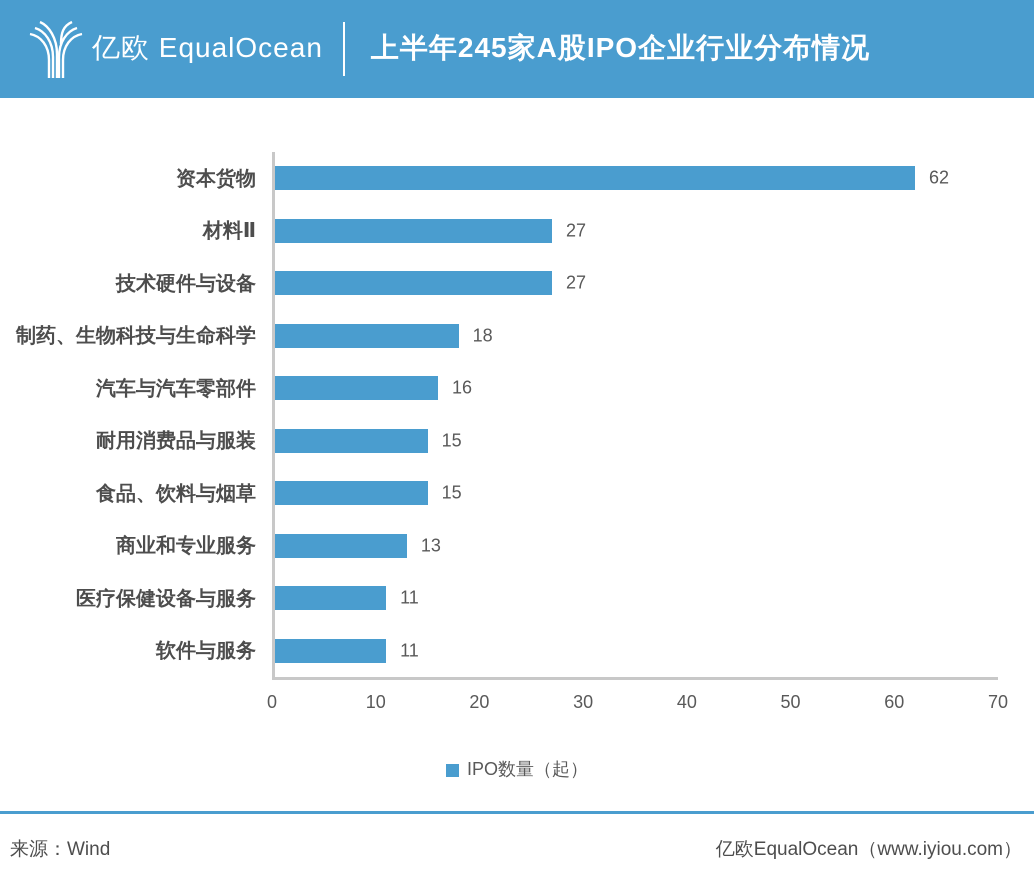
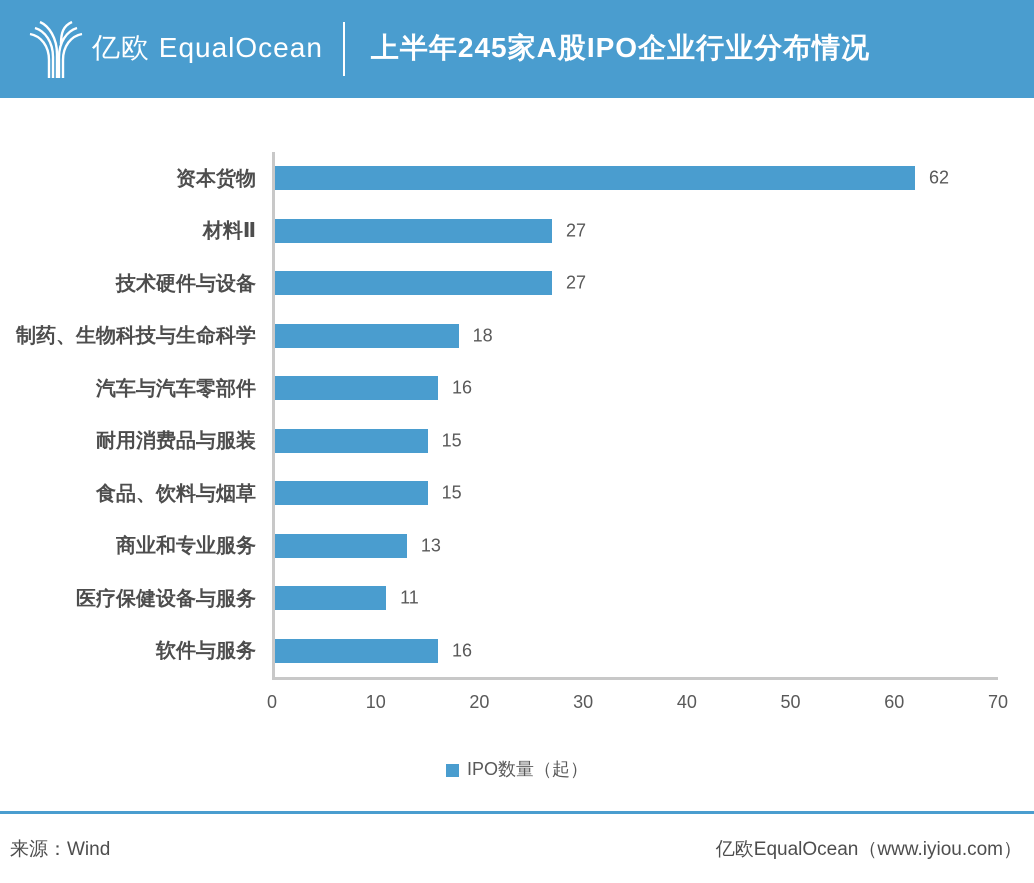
软件与服务: 11 -> 16
